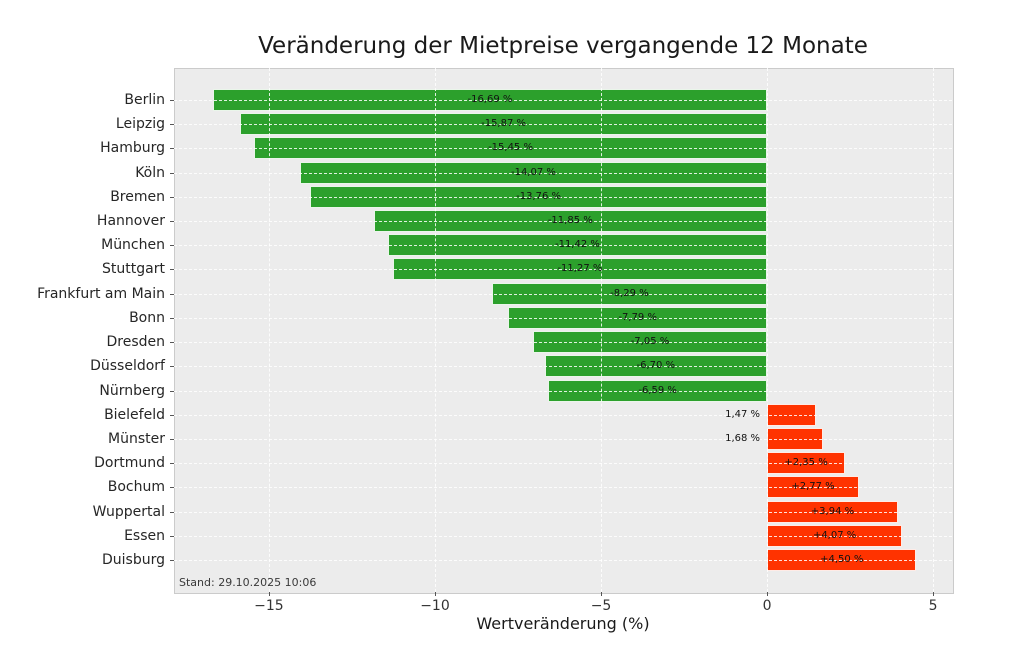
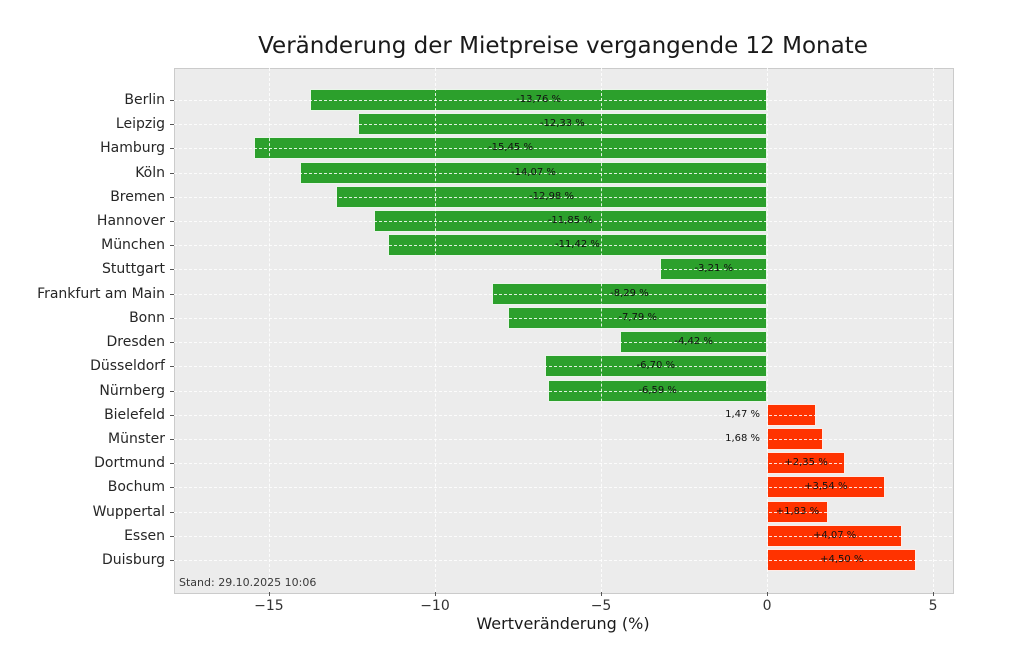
Berlin: -16,69 -> -13,76
Leipzig: -15,87 -> -12,33
Bremen: -13,76 -> -12,98
Stuttgart: -11,27 -> -3,21
Dresden: -7,05 -> -4,42
Bochum: +2,77 -> +3,54
Wuppertal: +3,94 -> +1,83
